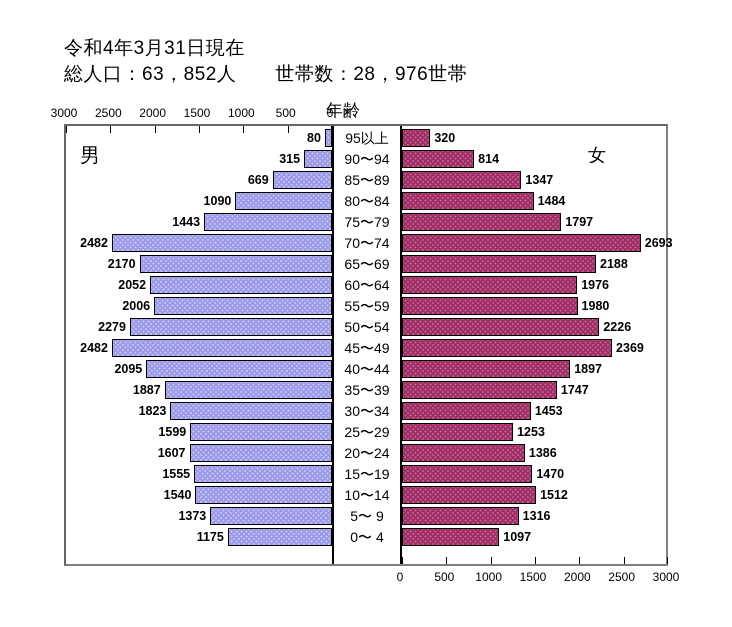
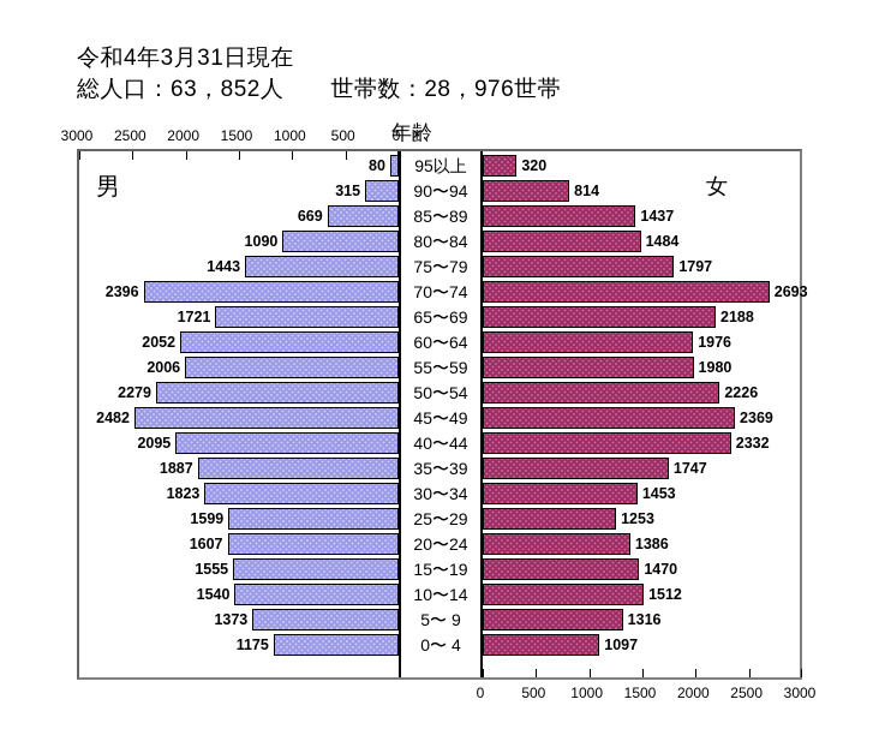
女/85〜89: 1347 -> 1437
男/70〜74: 2482 -> 2396
男/65〜69: 2170 -> 1721
女/40〜44: 1897 -> 2332
